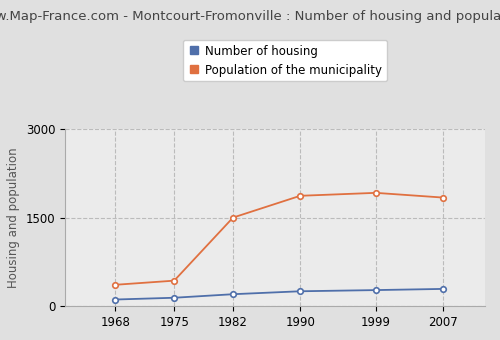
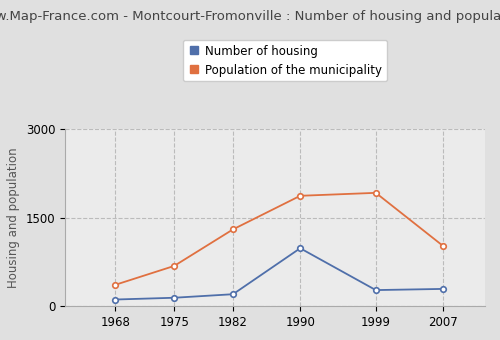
Population of the municipality/1975: 430 -> 680
Population of the municipality/1982: 1500 -> 1300
Number of housing/1990: 250 -> 980
Population of the municipality/2007: 1840 -> 1020
